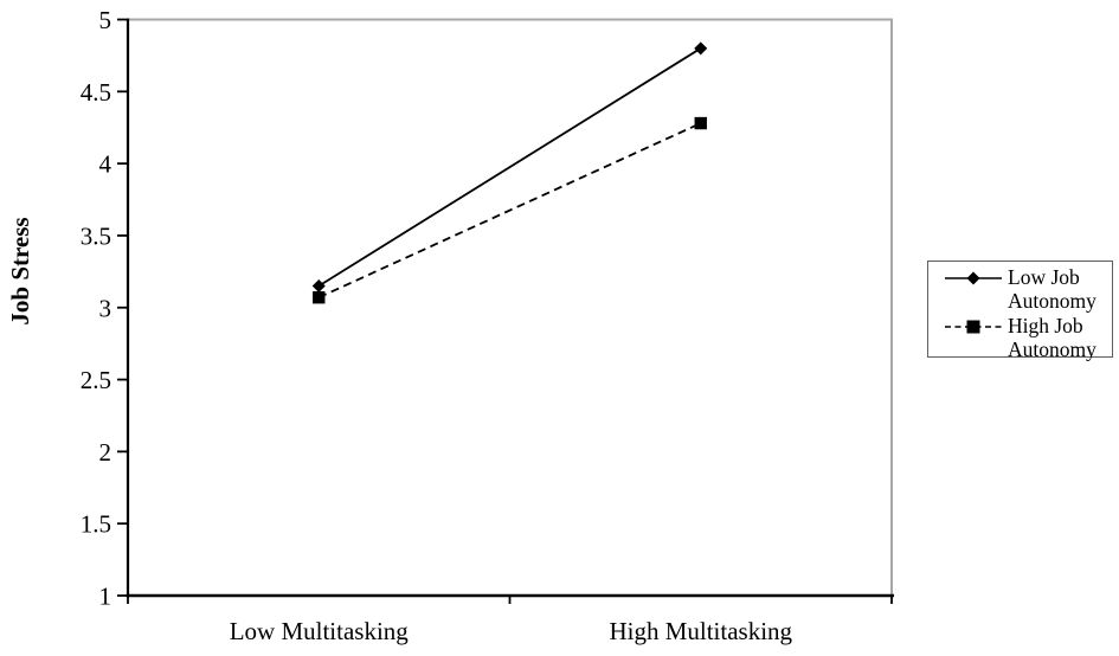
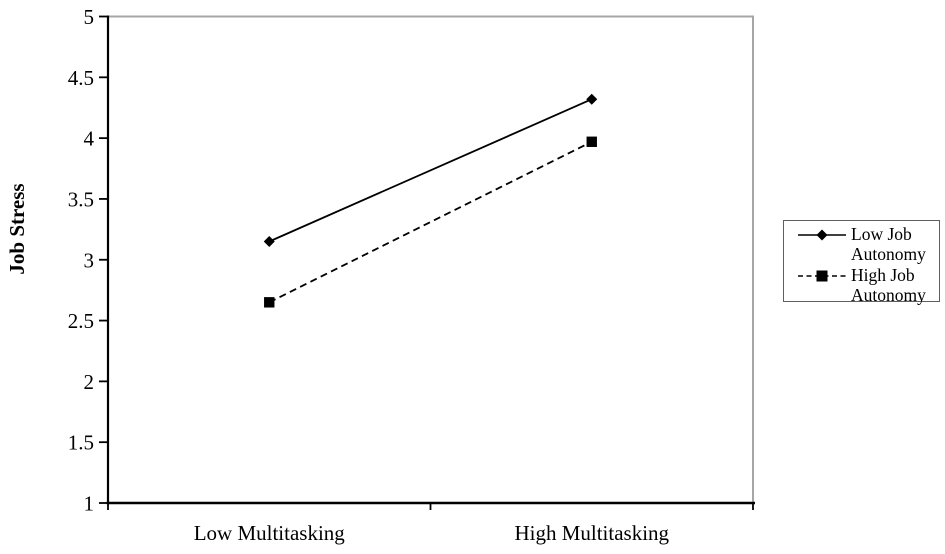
High Job Autonomy/Low Multitasking: 3.07 -> 2.65
Low Job Autonomy/High Multitasking: 4.80 -> 4.32
High Job Autonomy/High Multitasking: 4.28 -> 3.97
